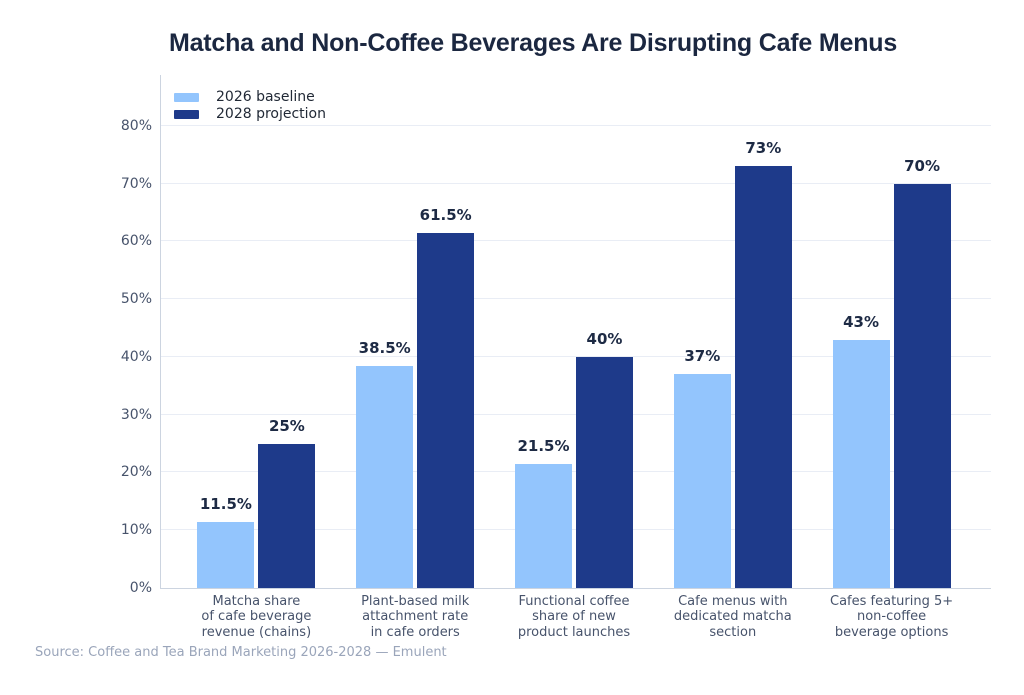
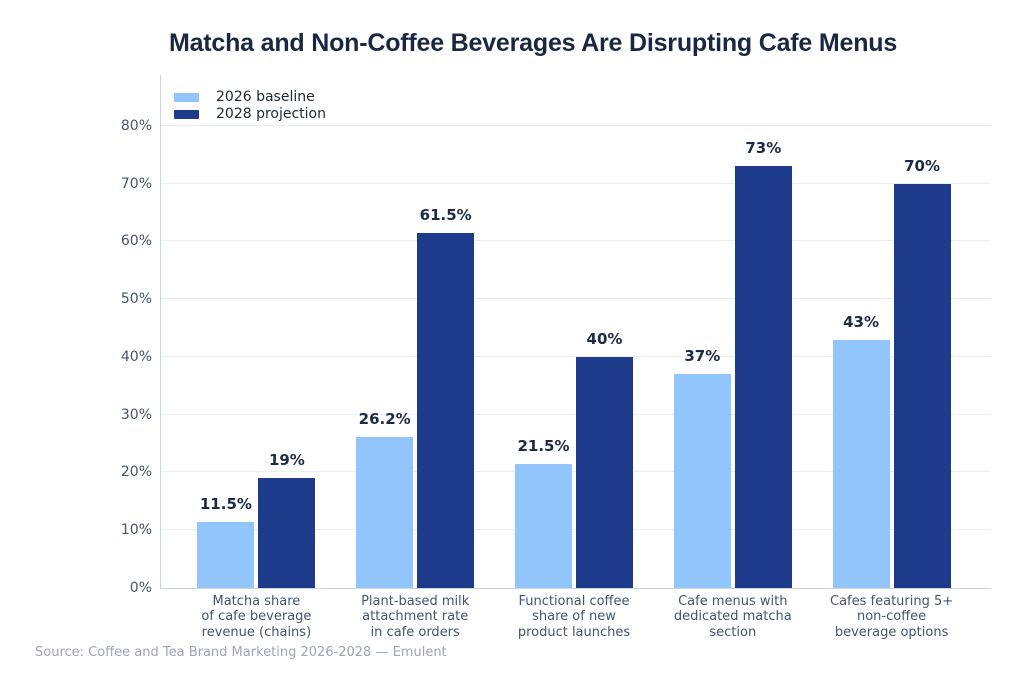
2028 projection/Matcha share of cafe beverage revenue (chains): 25% -> 19%
2026 baseline/Plant-based milk attachment rate in cafe orders: 38.5% -> 26.2%
